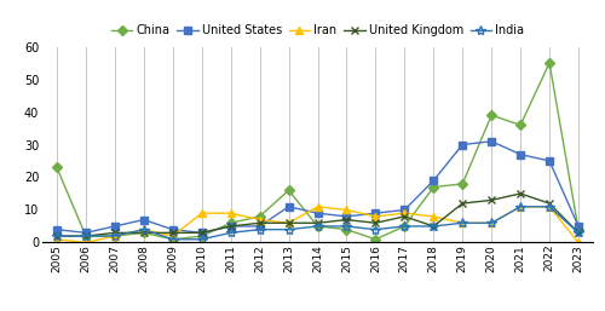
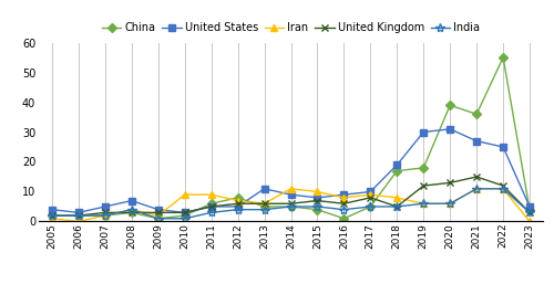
China/2005: 23 -> 2
China/2013: 16 -> 5
